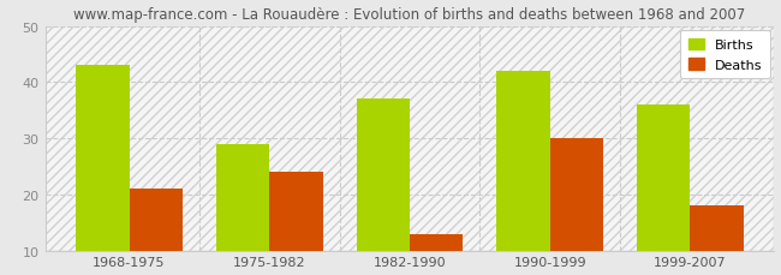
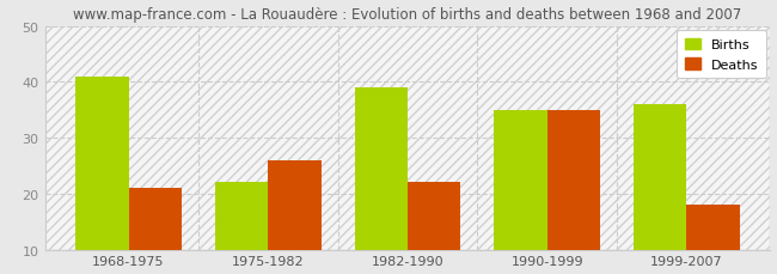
Births/1968-1975: 43 -> 41
Births/1975-1982: 29 -> 22
Deaths/1975-1982: 24 -> 26
Births/1982-1990: 37 -> 39
Deaths/1982-1990: 13 -> 22
Births/1990-1999: 42 -> 35
Deaths/1990-1999: 30 -> 35
